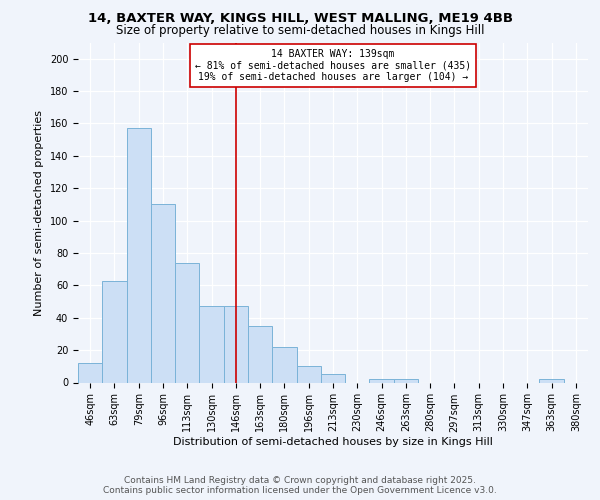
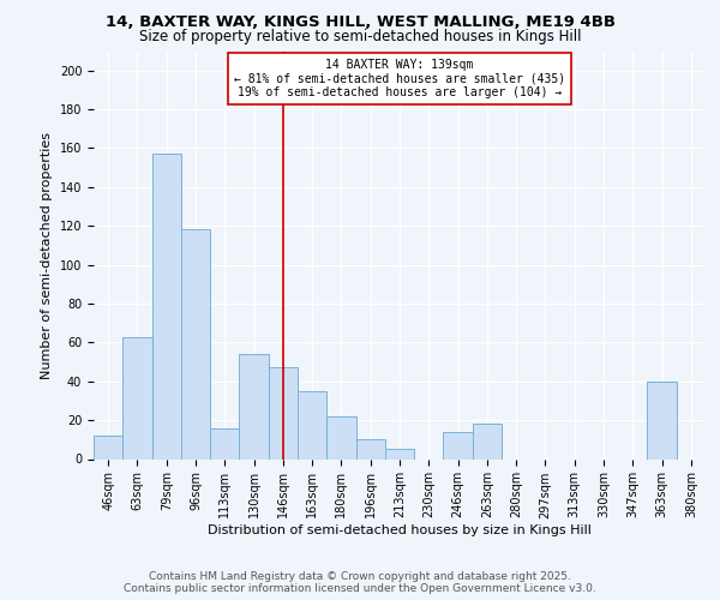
96sqm: 110 -> 118
113sqm: 74 -> 16
130sqm: 47 -> 54
246sqm: 2 -> 14
263sqm: 2 -> 18
363sqm: 2 -> 40
